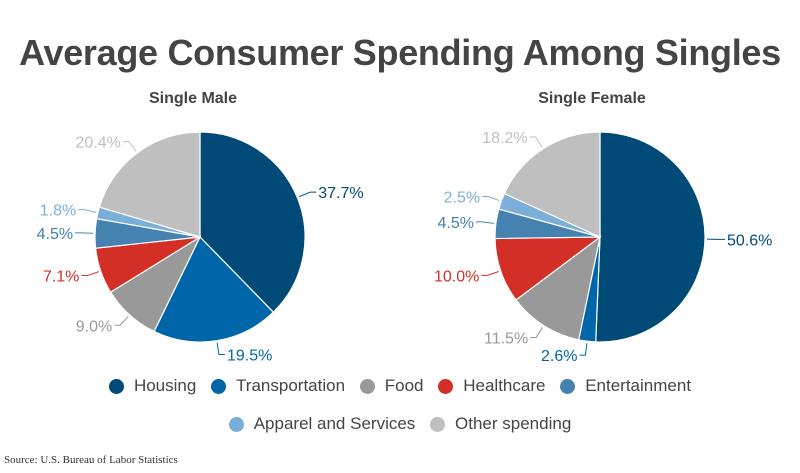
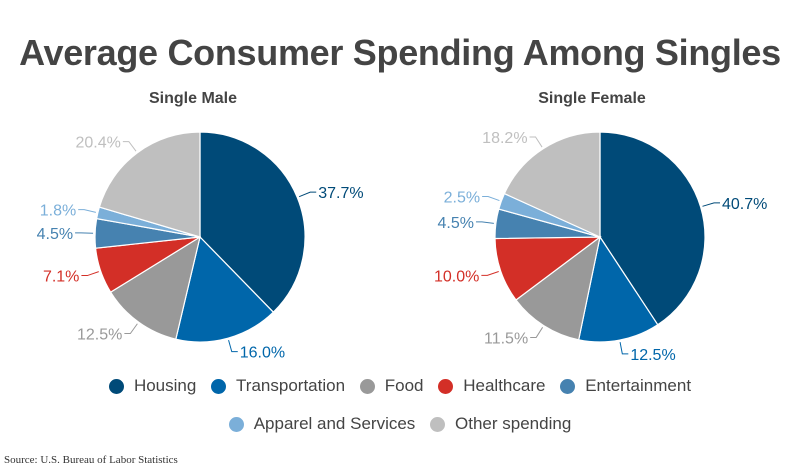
Single Male/Transportation: 19.5% -> 16.0%
Single Male/Food: 9.0% -> 12.5%
Single Female/Housing: 50.6% -> 40.7%
Single Female/Transportation: 2.6% -> 12.5%
